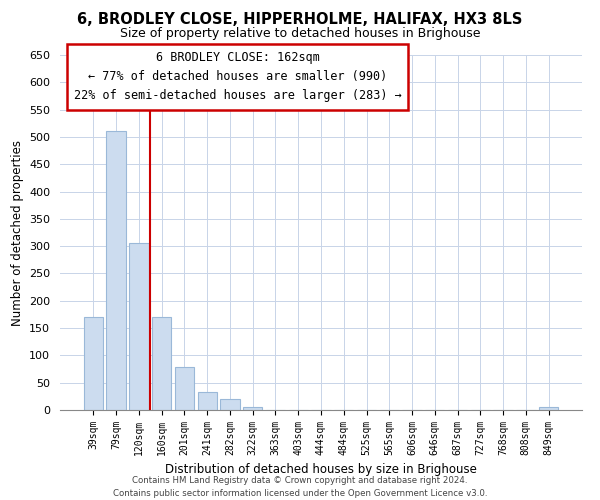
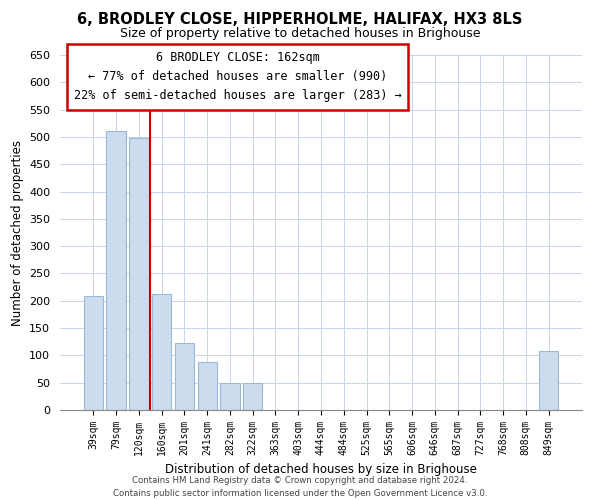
39sqm: 170 -> 208
120sqm: 305 -> 498
160sqm: 170 -> 212
201sqm: 78 -> 122
241sqm: 33 -> 88
282sqm: 20 -> 50
322sqm: 5 -> 50
849sqm: 5 -> 108
